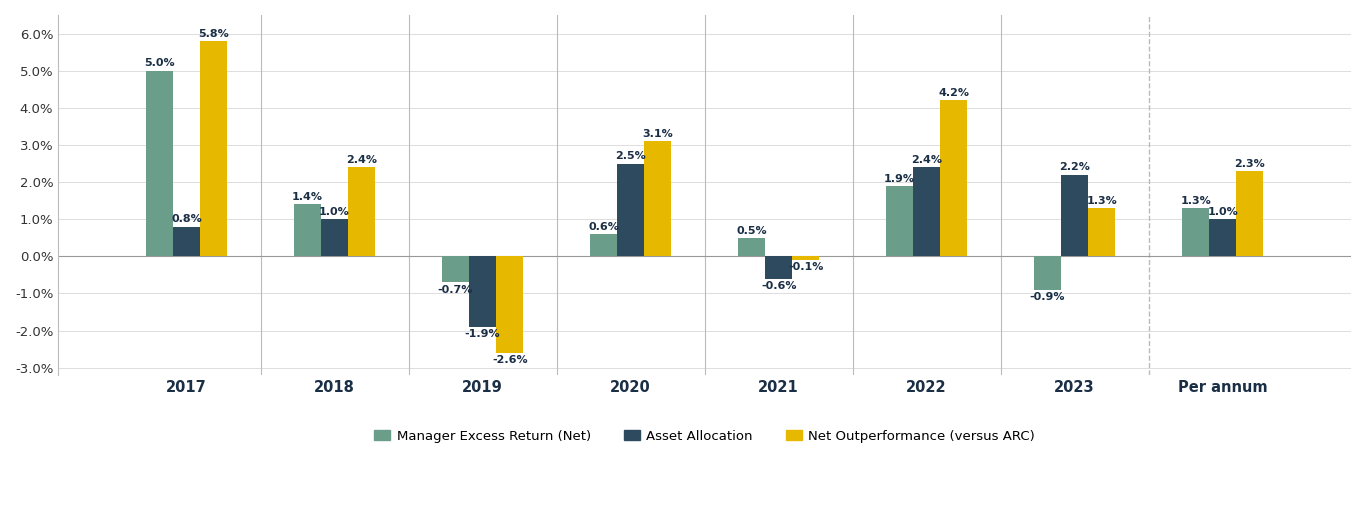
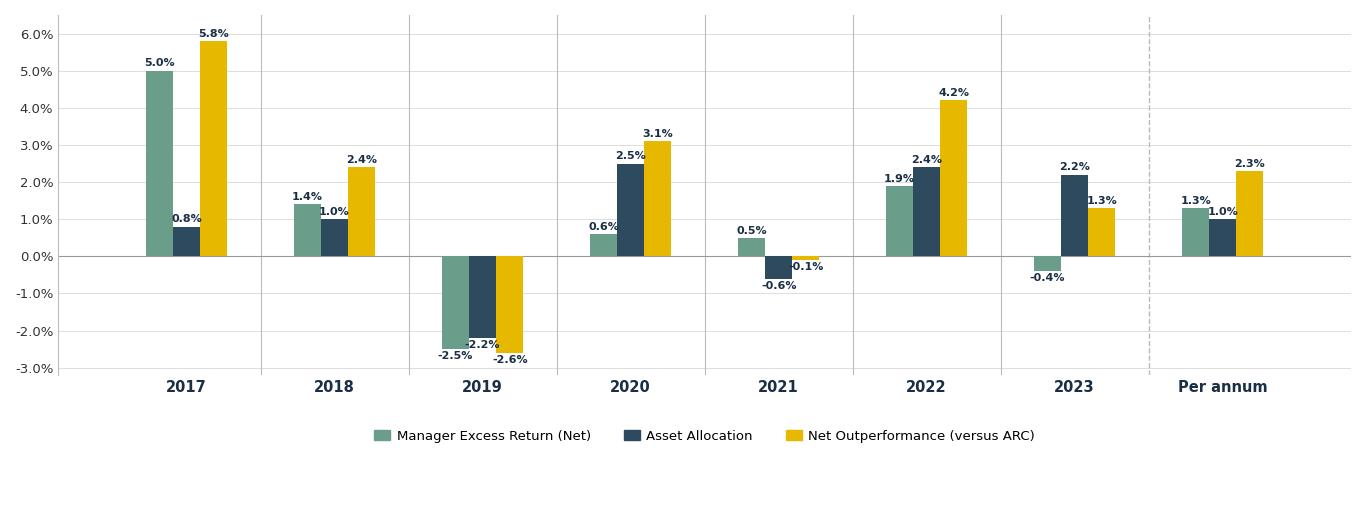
Manager Excess Return (Net)/2019: -0.7% -> -2.5%
Asset Allocation/2019: -1.9% -> -2.2%
Manager Excess Return (Net)/2023: -0.9% -> -0.4%
